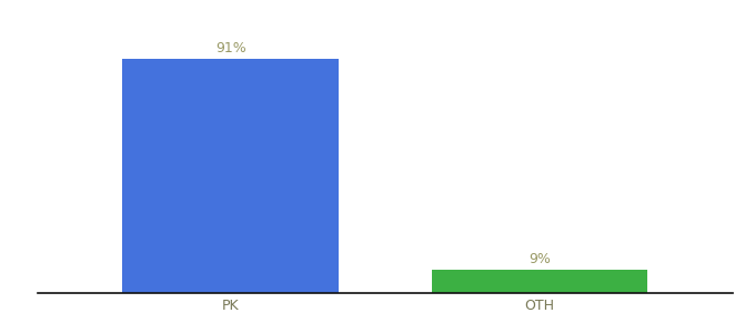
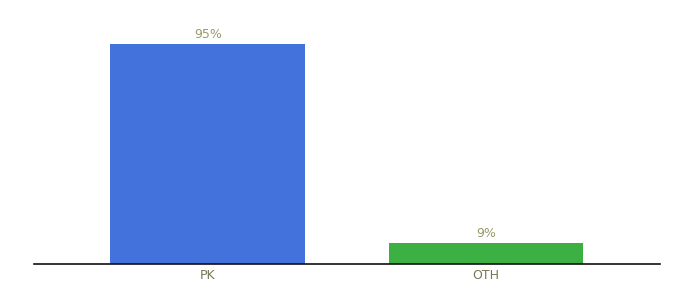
PK: 91% -> 95%
